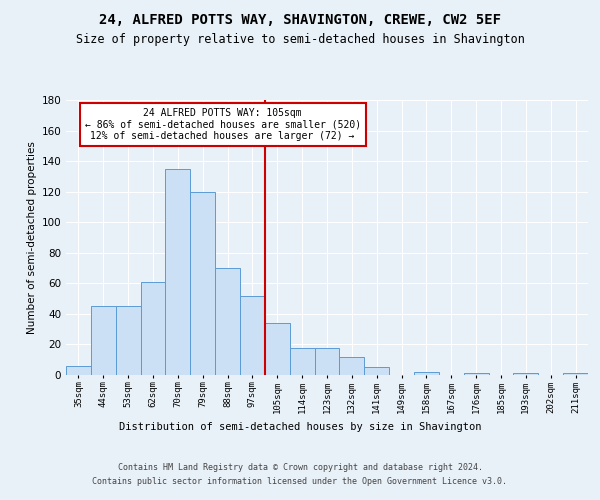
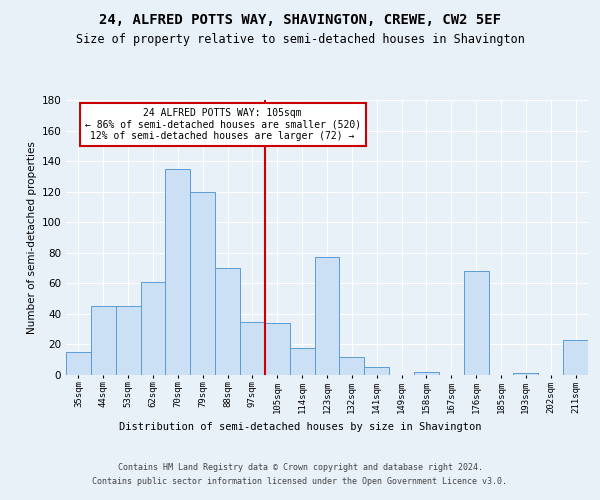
35sqm: 6 -> 15
97sqm: 52 -> 35
123sqm: 18 -> 77
176sqm: 1 -> 68
211sqm: 1 -> 23
